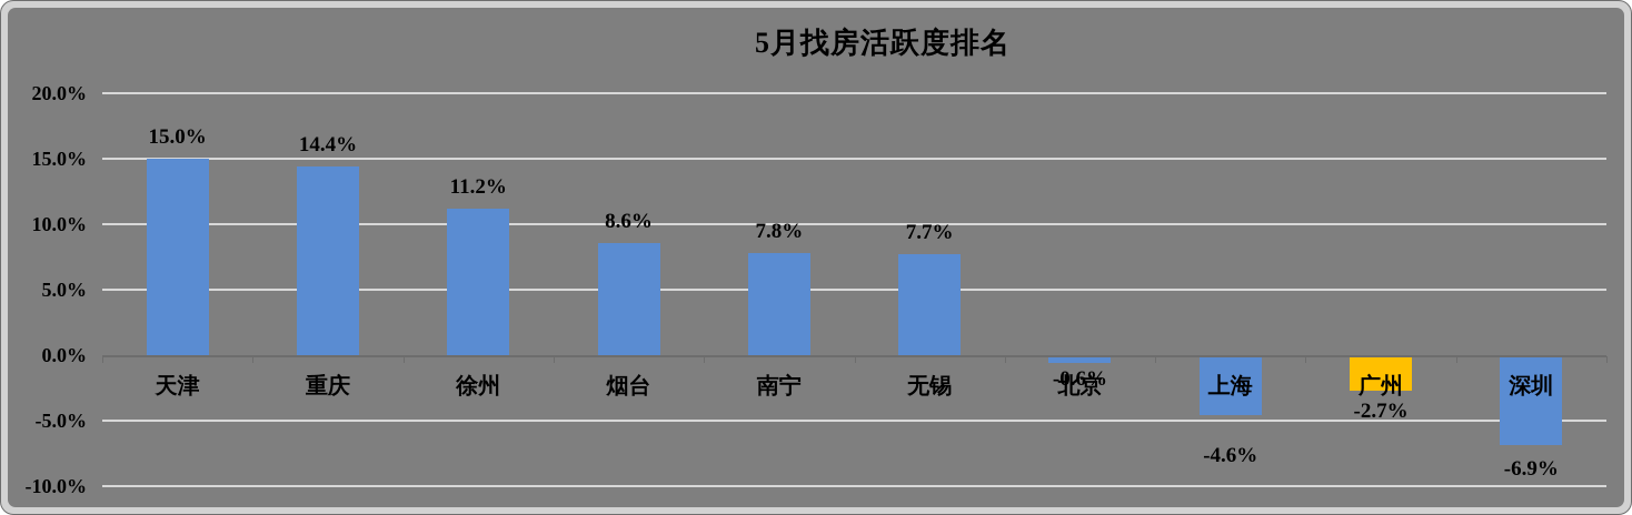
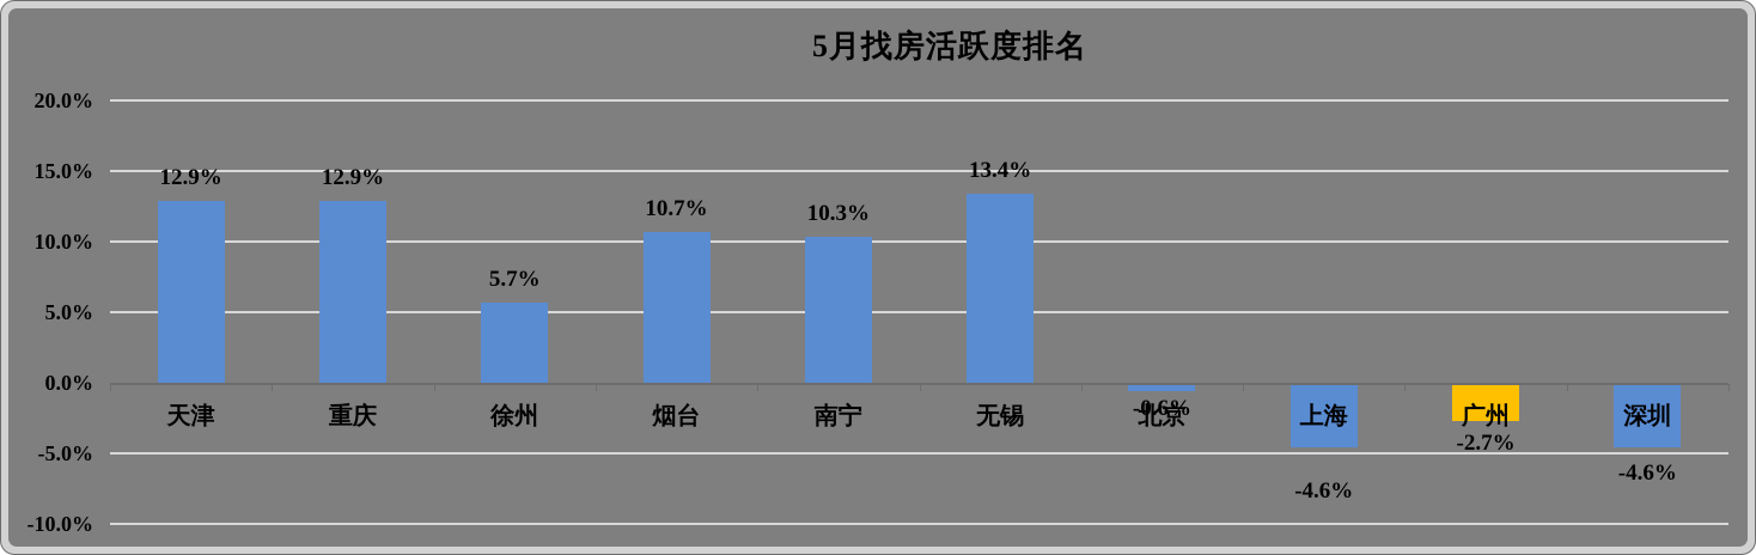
天津: 15.0% -> 12.9%
重庆: 14.4% -> 12.9%
徐州: 11.2% -> 5.7%
烟台: 8.6% -> 10.7%
南宁: 7.8% -> 10.3%
无锡: 7.7% -> 13.4%
深圳: -6.9% -> -4.6%
